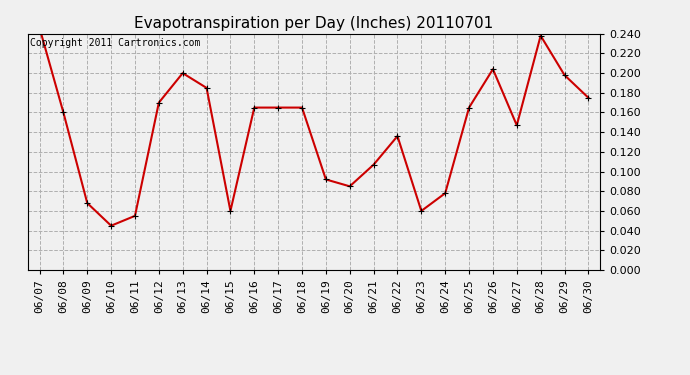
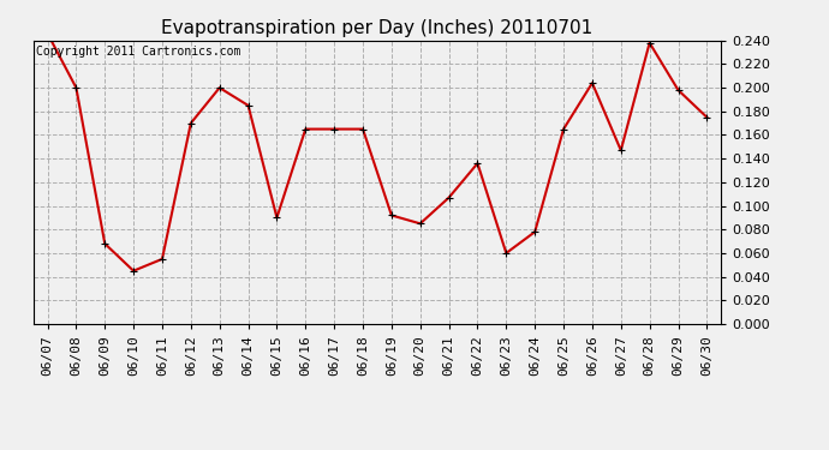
06/08: 0.160 -> 0.200
06/15: 0.060 -> 0.090
